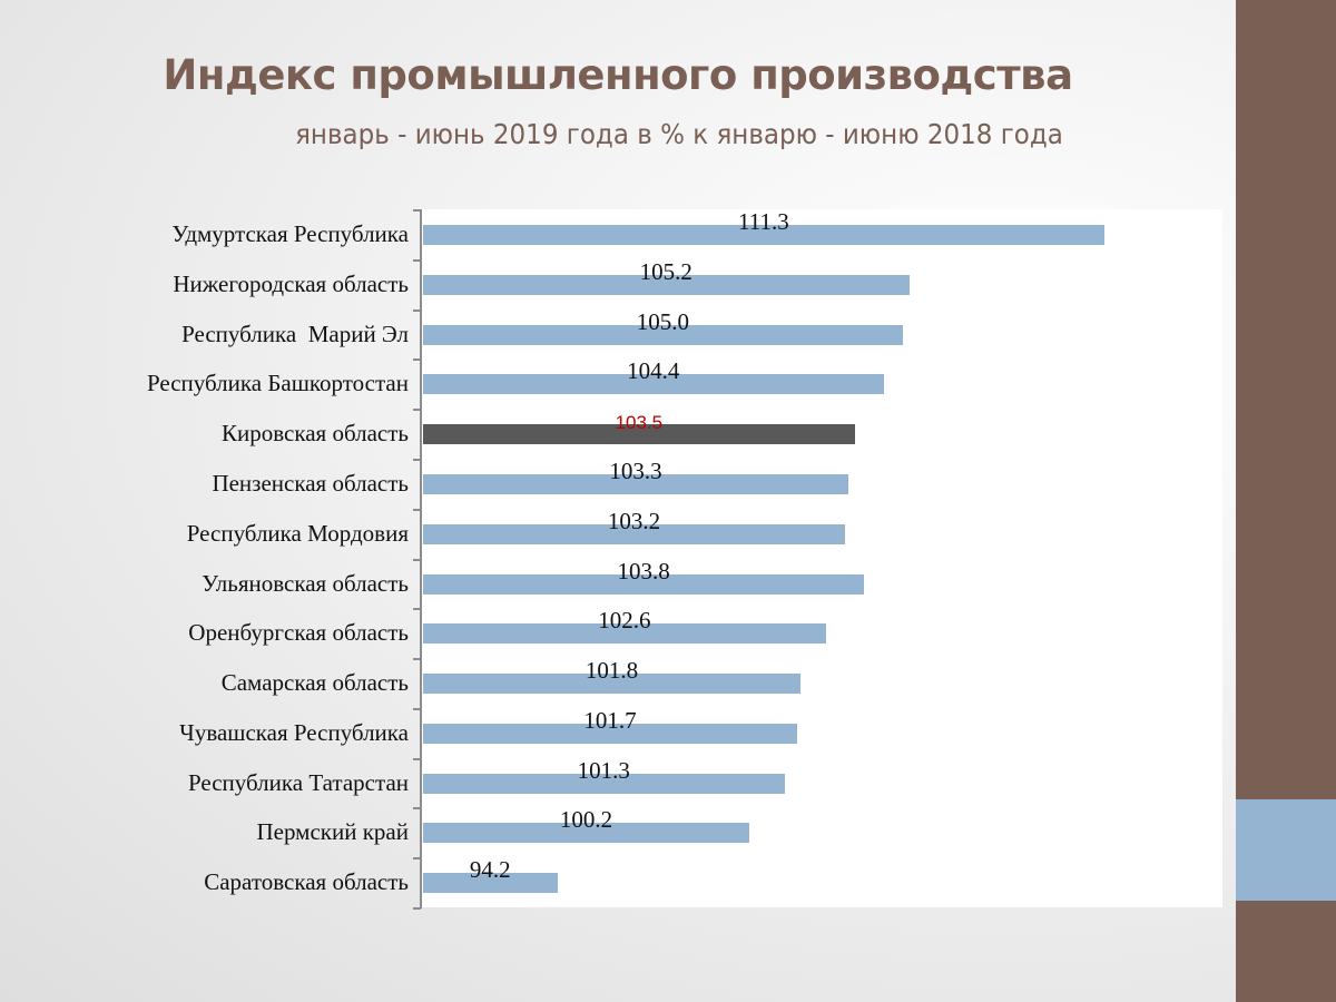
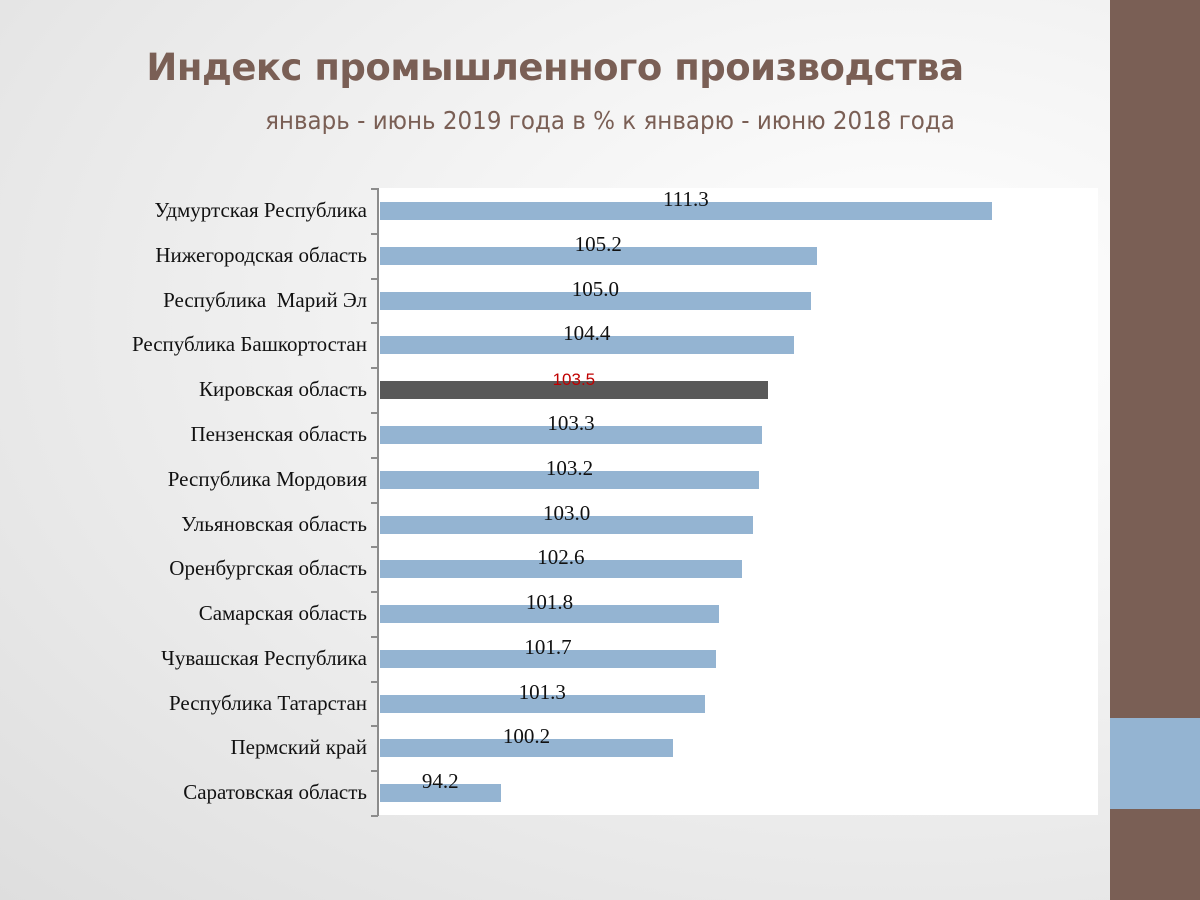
Ульяновская область: 103.8 -> 103.0
